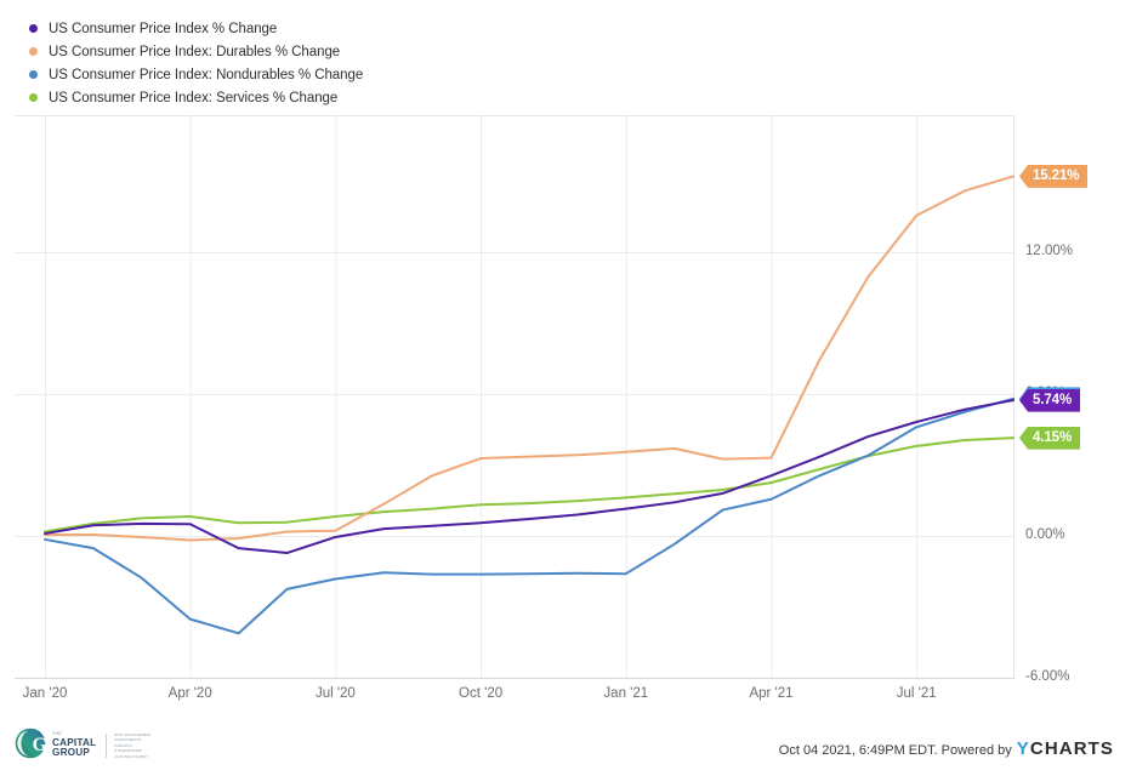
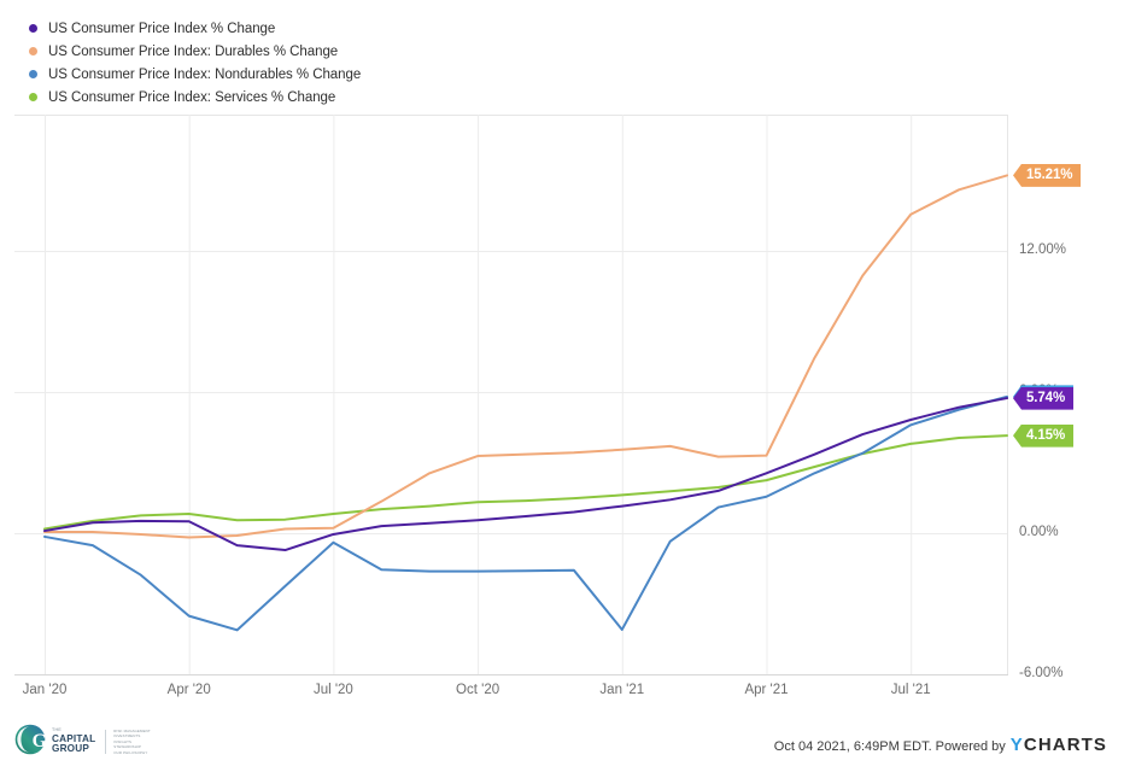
US Consumer Price Index: Nondurables % Change/Jul '20: -1.8% -> -0.4%
US Consumer Price Index: Nondurables % Change/Jan '21: -1.6% -> -4.1%
